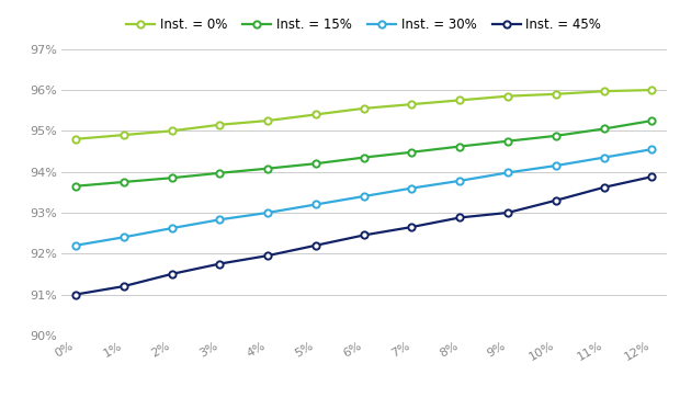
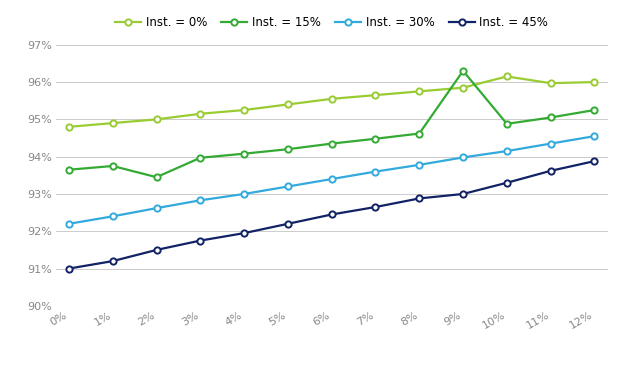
Inst. = 15%/2%: 93.85% -> 93.45%
Inst. = 15%/9%: 94.75% -> 96.30%
Inst. = 0%/10%: 95.90% -> 96.15%
